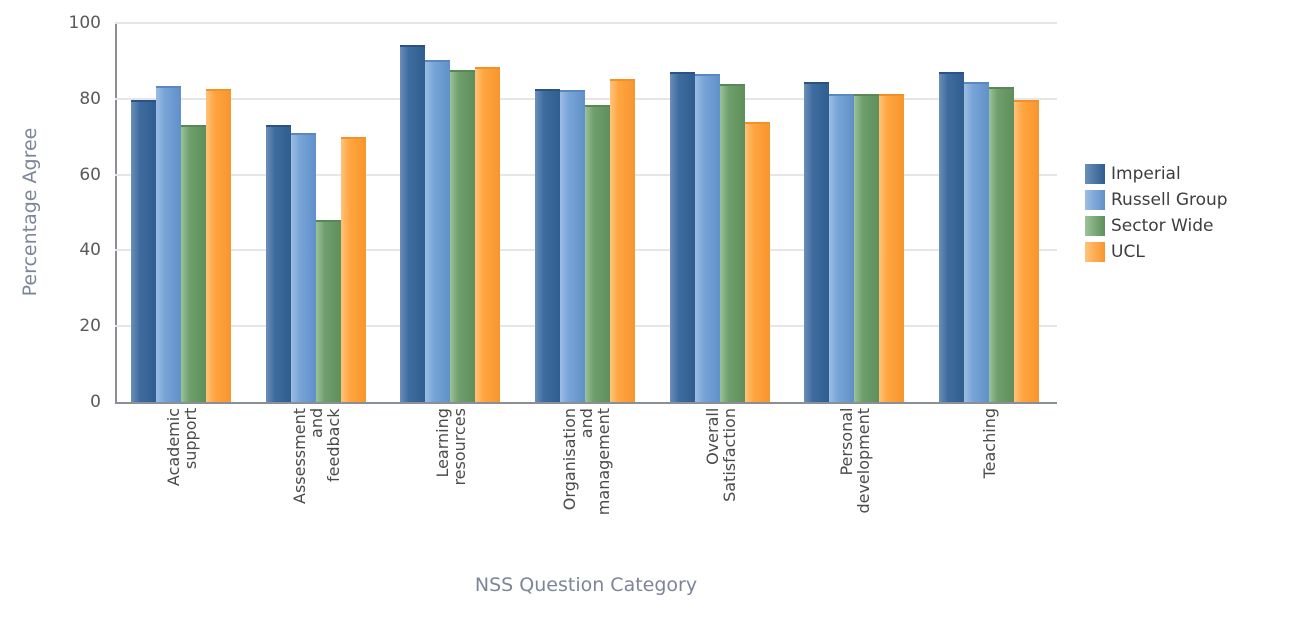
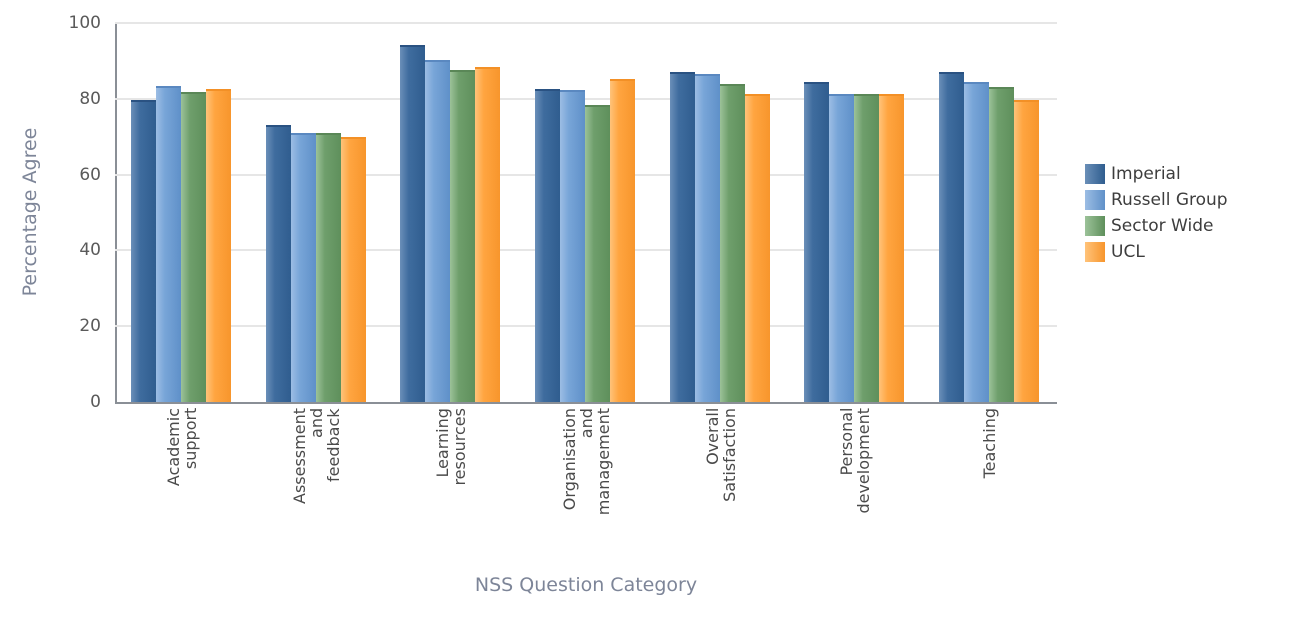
Sector Wide/Academic support: 73 -> 82
Sector Wide/Assessment and feedback: 48 -> 71
UCL/Overall Satisfaction: 74 -> 81
